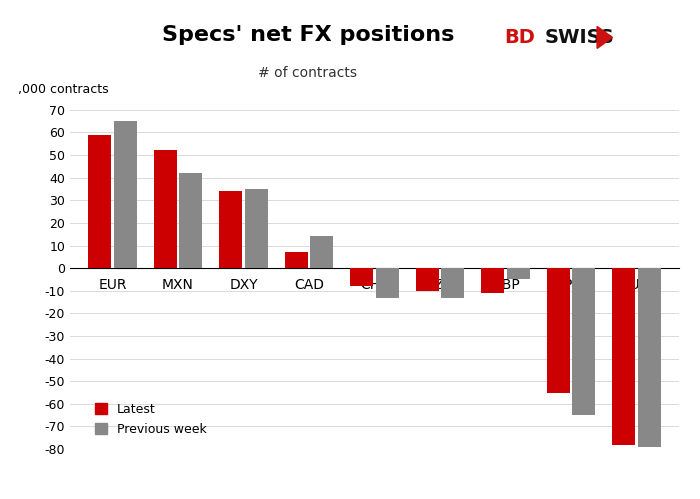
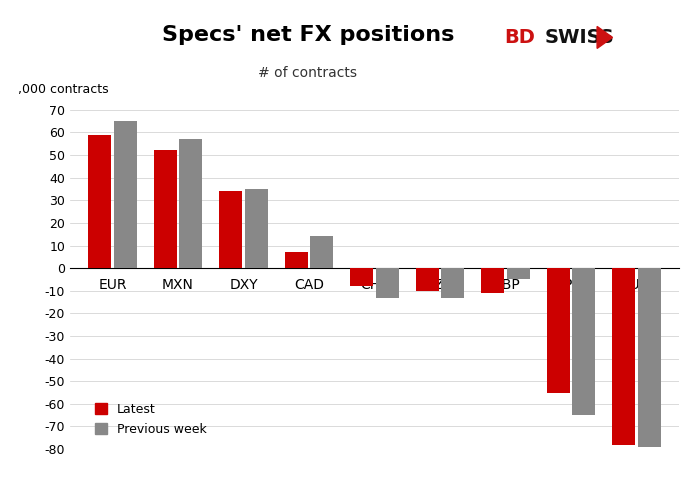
Previous week/MXN: 42 -> 57
